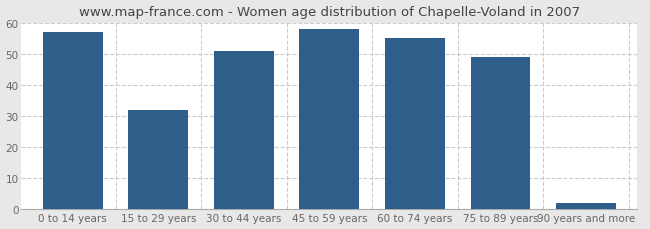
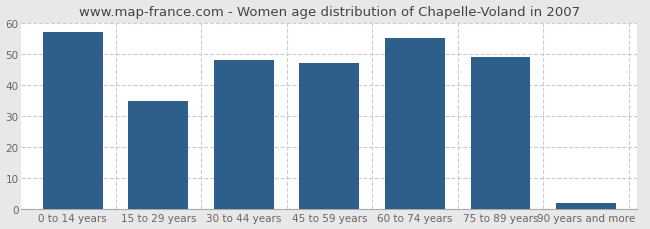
15 to 29 years: 32 -> 35
30 to 44 years: 51 -> 48
45 to 59 years: 58 -> 47
